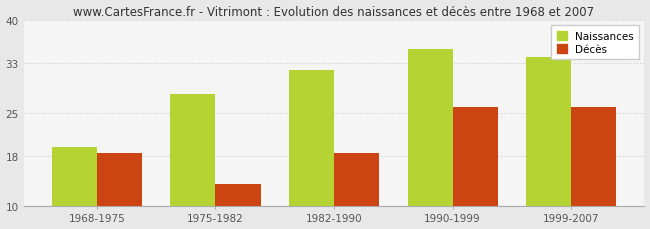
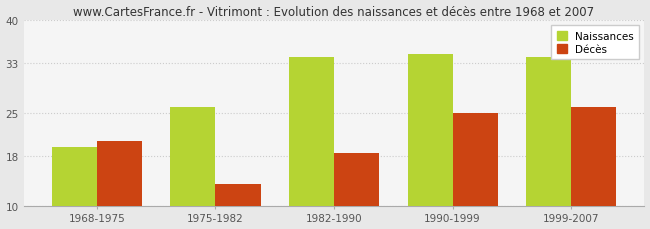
Décès/1968-1975: 18.6 -> 20.5
Naissances/1975-1982: 28.0 -> 26.0
Naissances/1982-1990: 32.0 -> 34.0
Naissances/1990-1999: 35.4 -> 34.5
Décès/1990-1999: 26.0 -> 25.0
